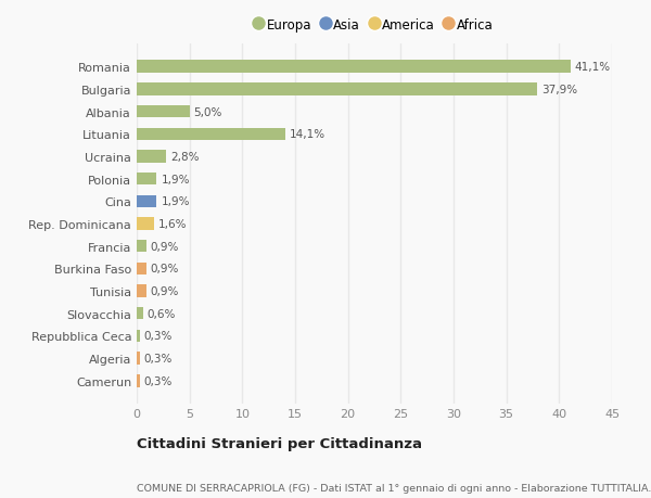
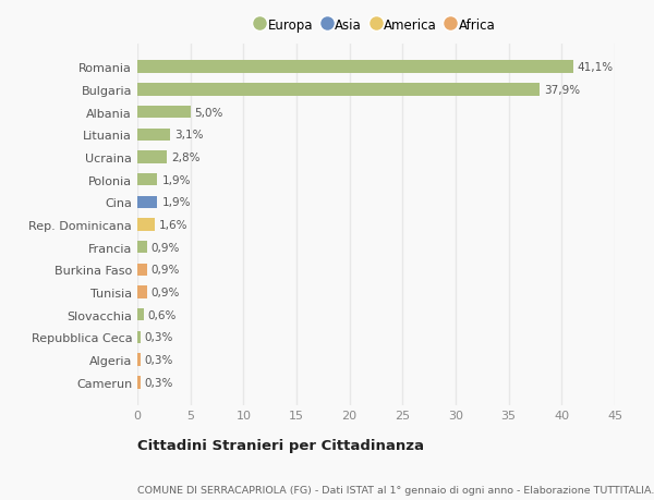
Lituania: 14,1% -> 3,1%
